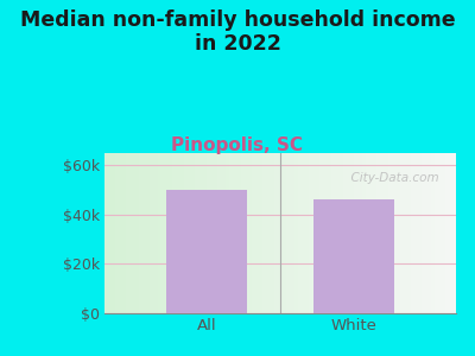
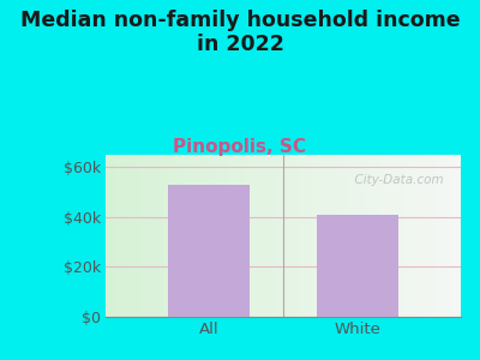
All: $50k -> $53k
White: $46k -> $41k
